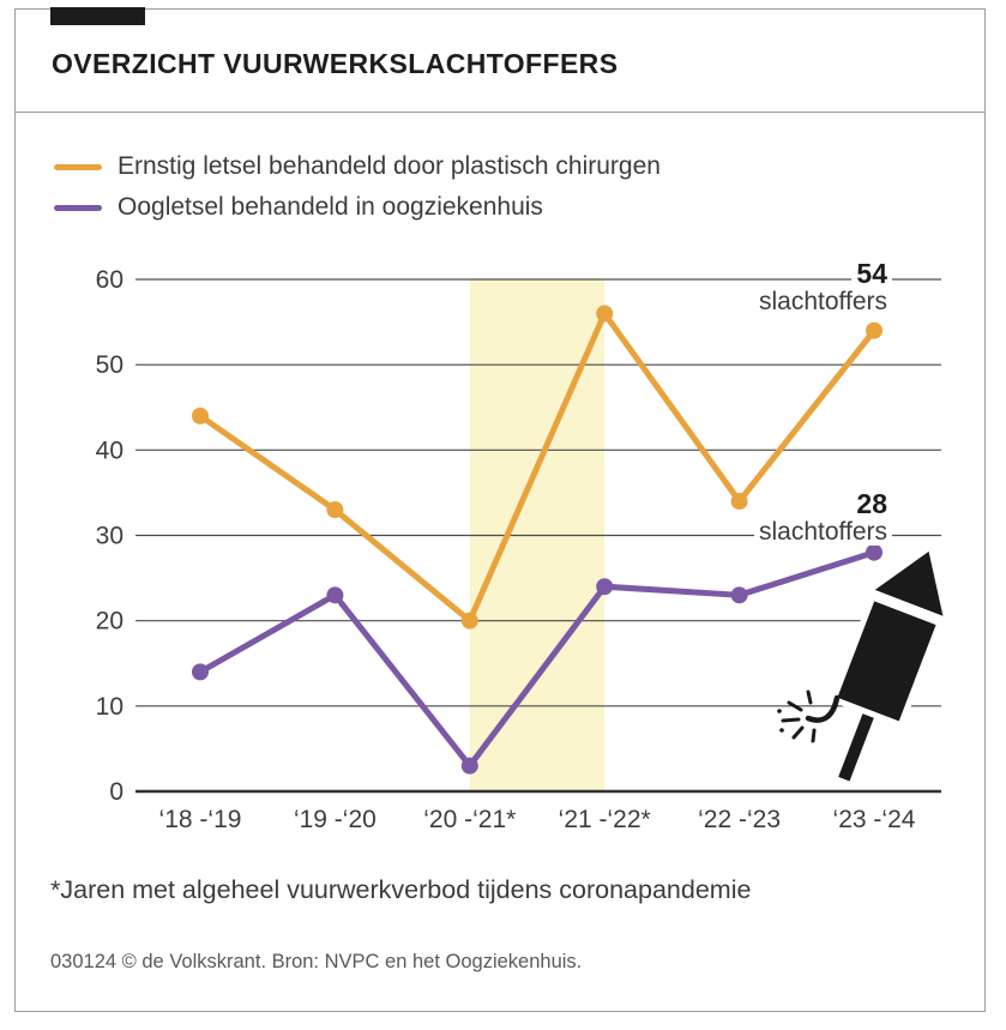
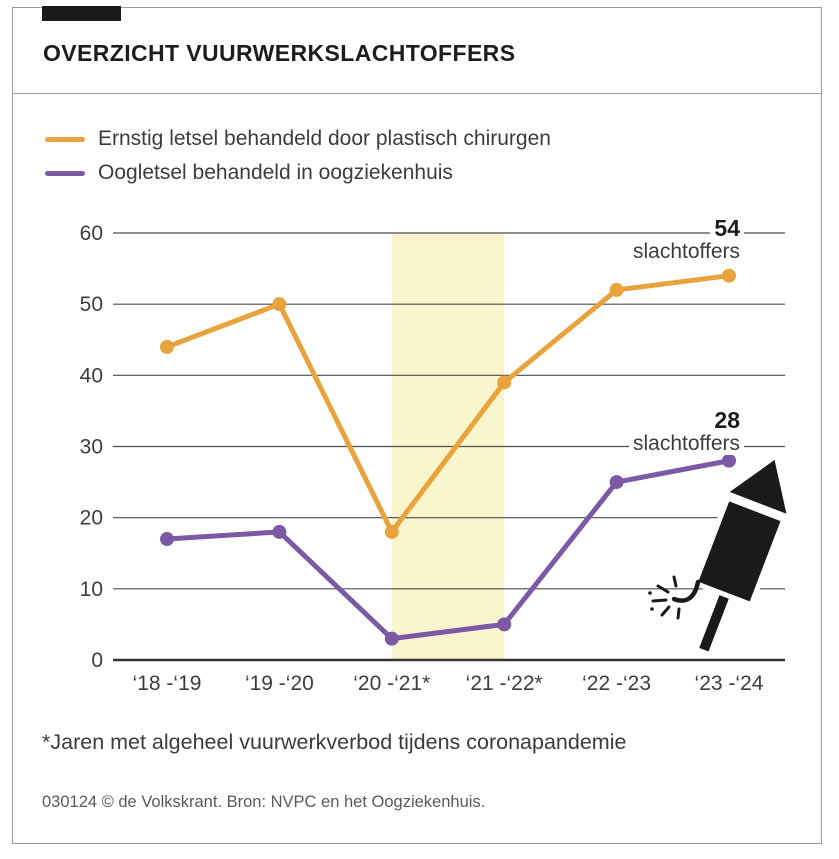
Oogletsel behandeld in oogziekenhuis/‘18 -‘19: 14 -> 17
Ernstig letsel behandeld door plastisch chirurgen/‘19 -‘20: 33 -> 50
Oogletsel behandeld in oogziekenhuis/‘19 -‘20: 23 -> 18
Ernstig letsel behandeld door plastisch chirurgen/‘20 -‘21*: 20 -> 18
Ernstig letsel behandeld door plastisch chirurgen/‘21 -‘22*: 56 -> 39
Oogletsel behandeld in oogziekenhuis/‘21 -‘22*: 24 -> 5
Ernstig letsel behandeld door plastisch chirurgen/‘22 -‘23: 34 -> 52
Oogletsel behandeld in oogziekenhuis/‘22 -‘23: 23 -> 25
